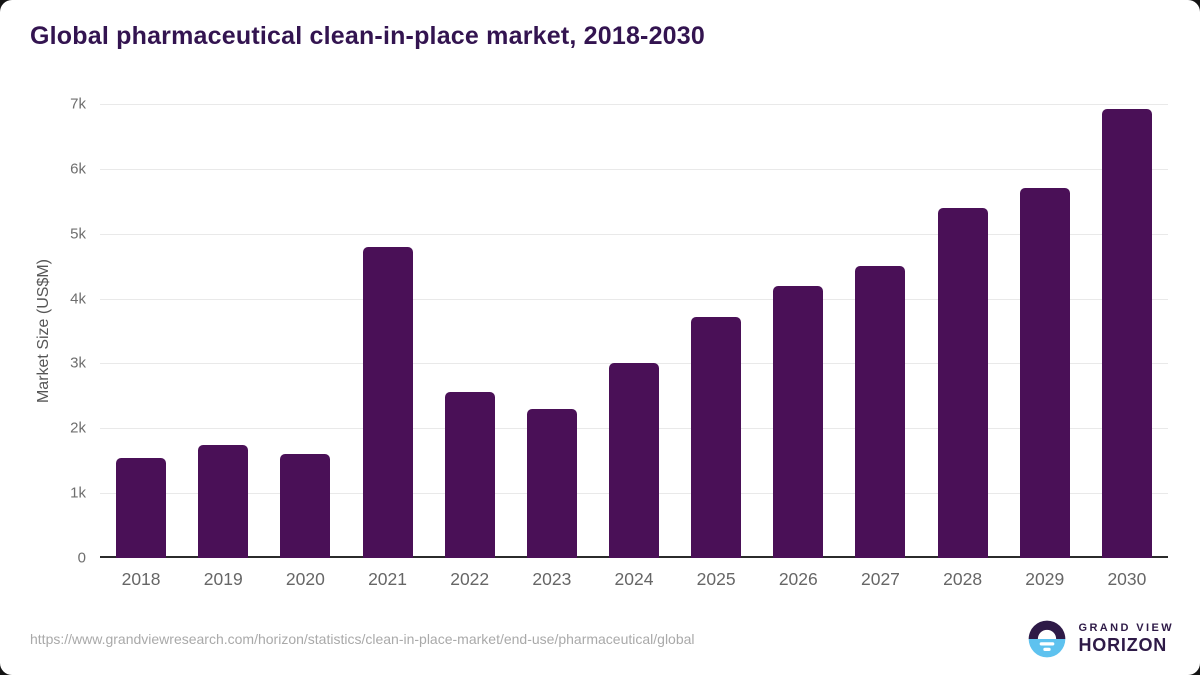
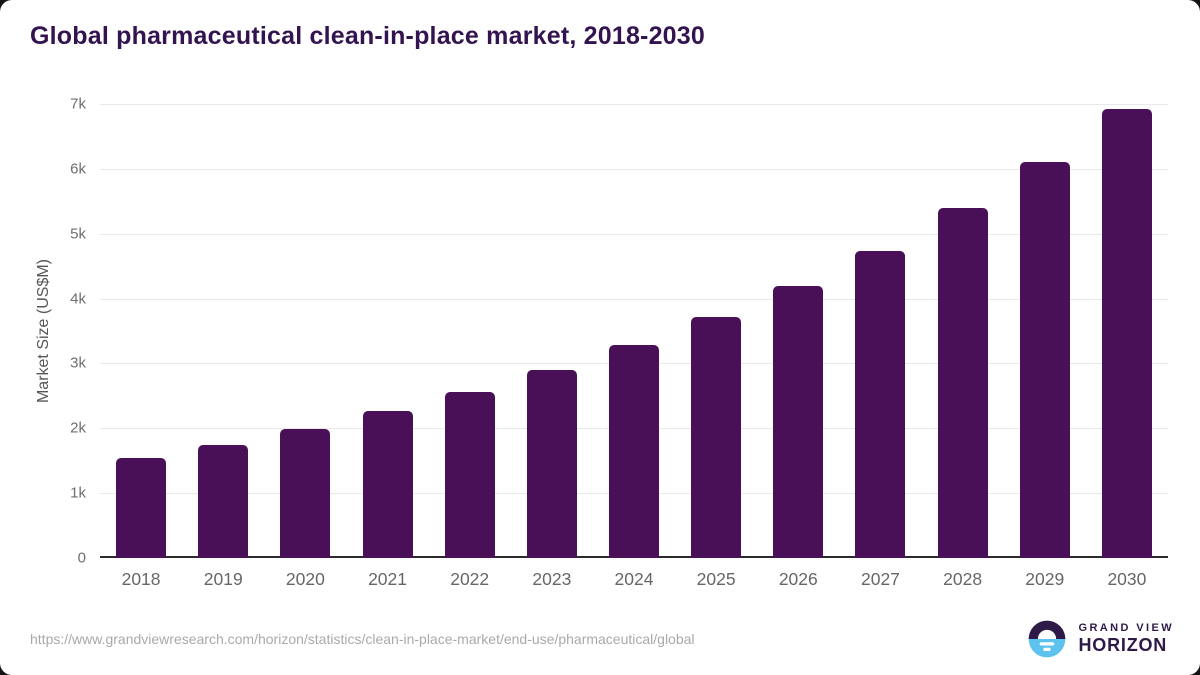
2020: 1.6k -> 2.0k
2021: 4.8k -> 2.3k
2023: 2.3k -> 2.9k
2024: 3.0k -> 3.3k
2027: 4.5k -> 4.7k
2029: 5.7k -> 6.1k
